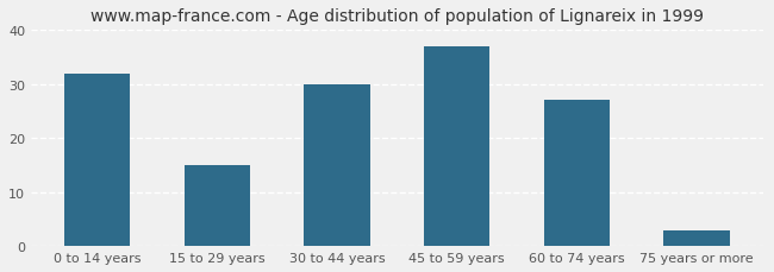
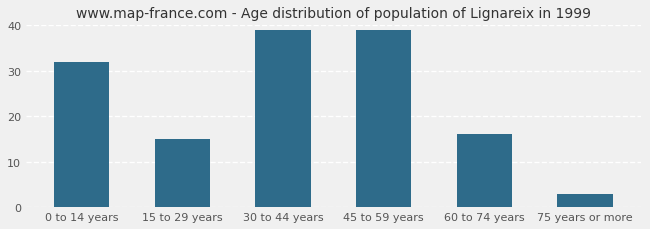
30 to 44 years: 30 -> 39
45 to 59 years: 37 -> 39
60 to 74 years: 27 -> 16
